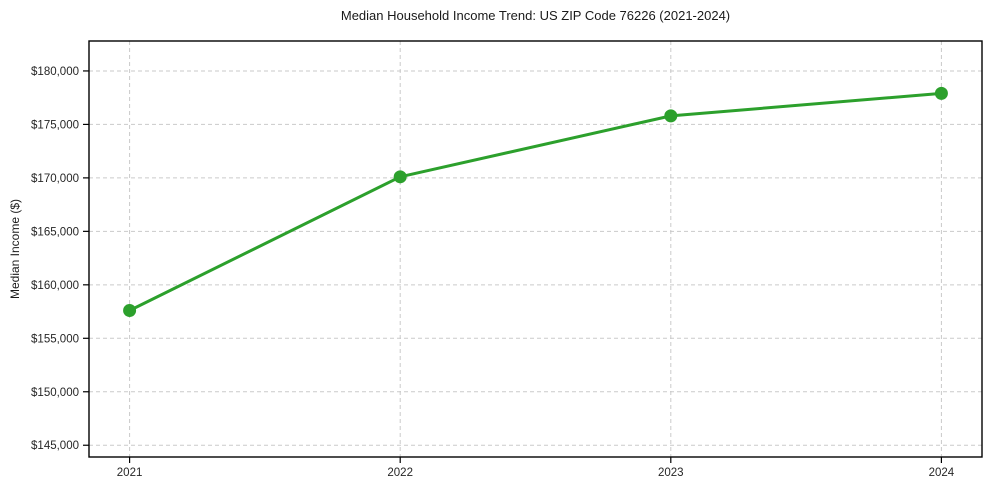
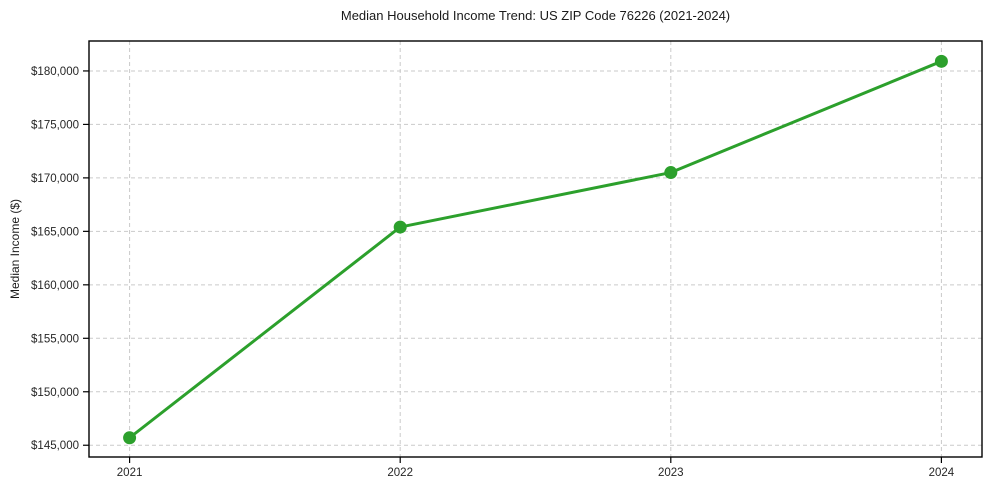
2021: $157600 -> $145700
2022: $170100 -> $165400
2023: $175800 -> $170500
2024: $177900 -> $180900
